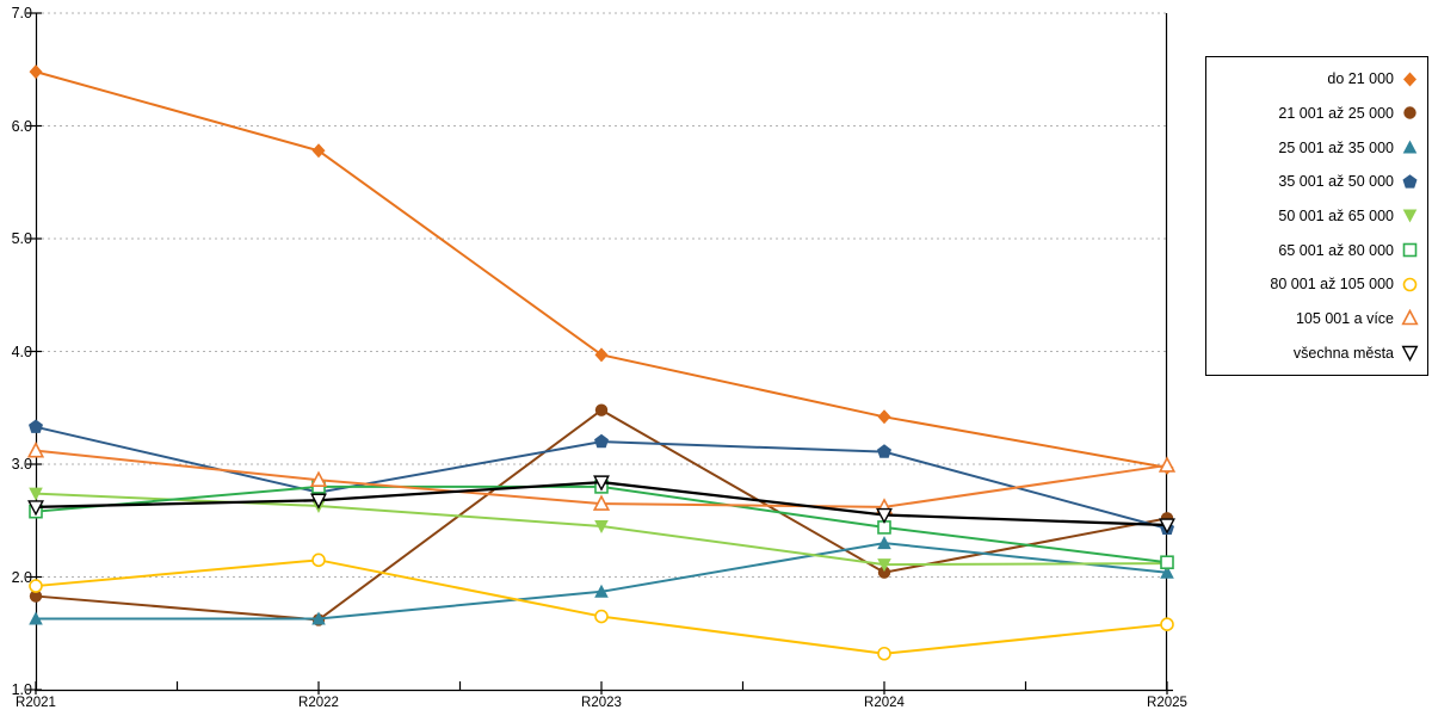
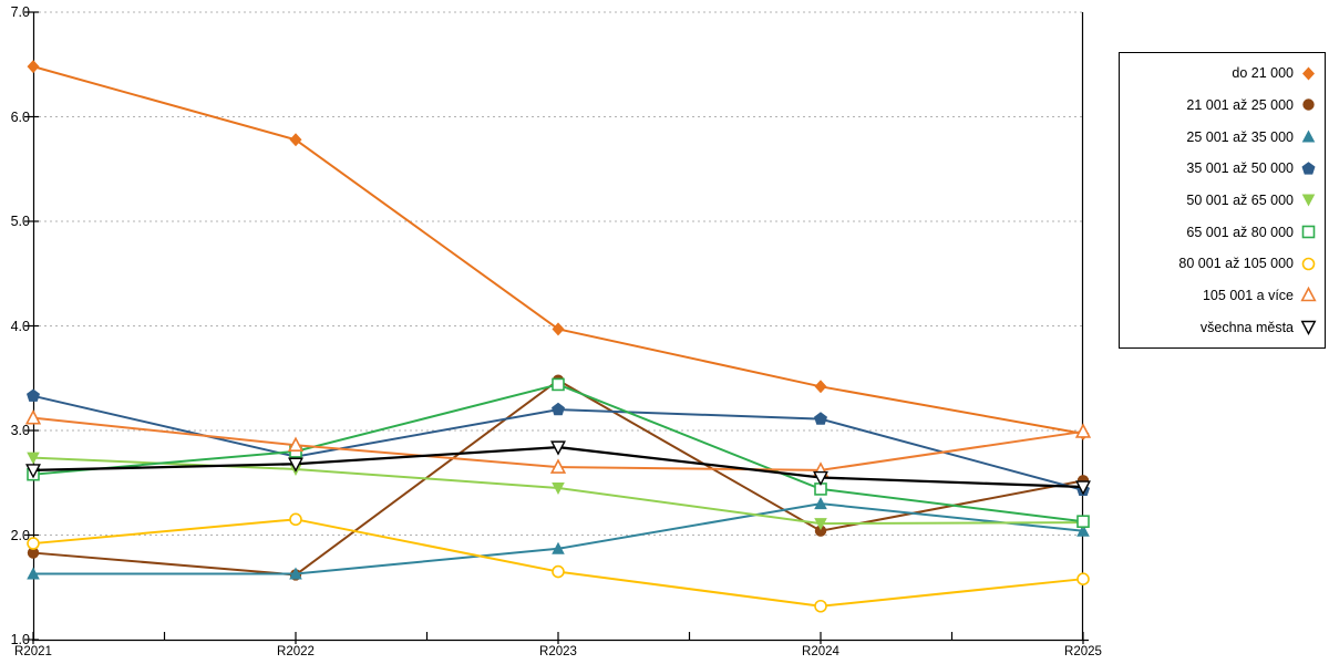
65 001 až 80 000/R2023: 2.8 -> 3.4
